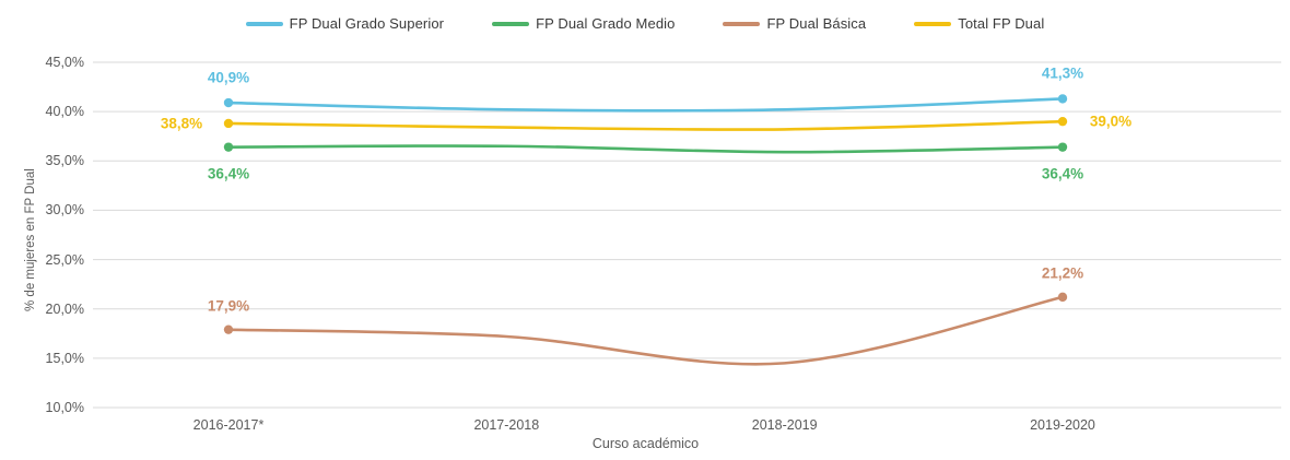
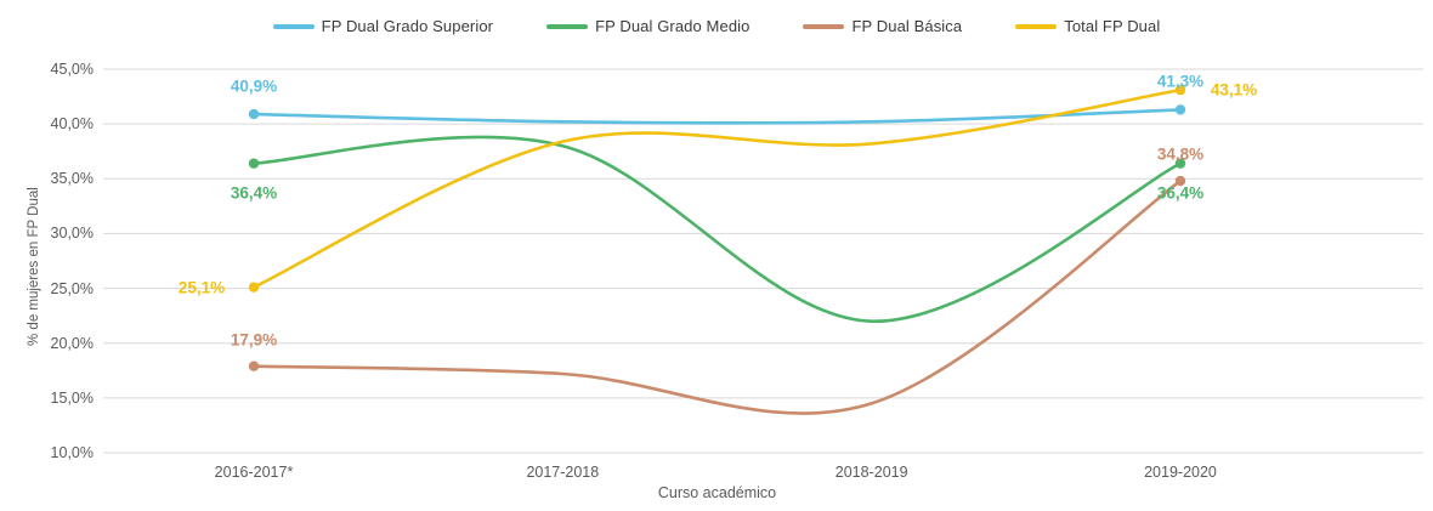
Total FP Dual/2016-2017*: 38,8% -> 25,1%
FP Dual Grado Medio/2017-2018: 36% -> 38%
FP Dual Grado Medio/2018-2019: 36% -> 22%
FP Dual Básica/2019-2020: 21,2% -> 34,8%
Total FP Dual/2019-2020: 39,0% -> 43,1%
